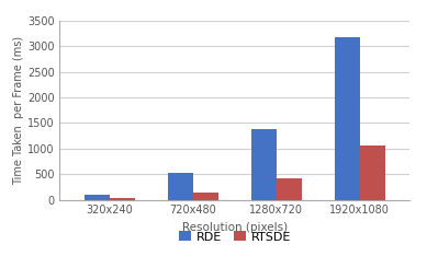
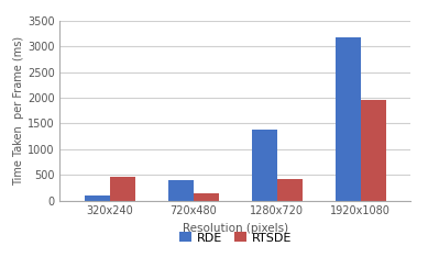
RTSDE/320x240: 40 -> 450
RDE/720x480: 520 -> 400
RTSDE/1920x1080: 1060 -> 1950
